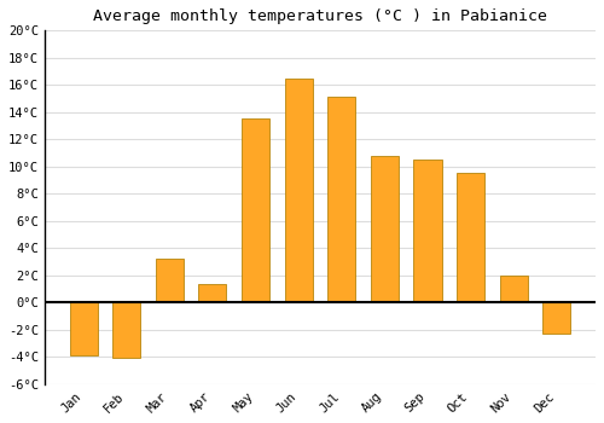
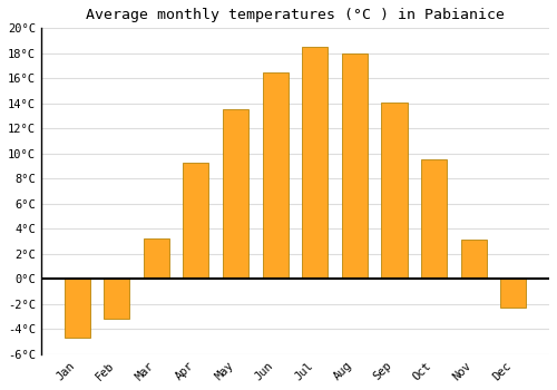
Jan: -3.9°C -> -4.7°C
Feb: -4.1°C -> -3.2°C
Apr: 1.4°C -> 9.3°C
Jul: 15.1°C -> 18.5°C
Aug: 10.8°C -> 18.0°C
Sep: 10.5°C -> 14.1°C
Nov: 2.0°C -> 3.1°C
